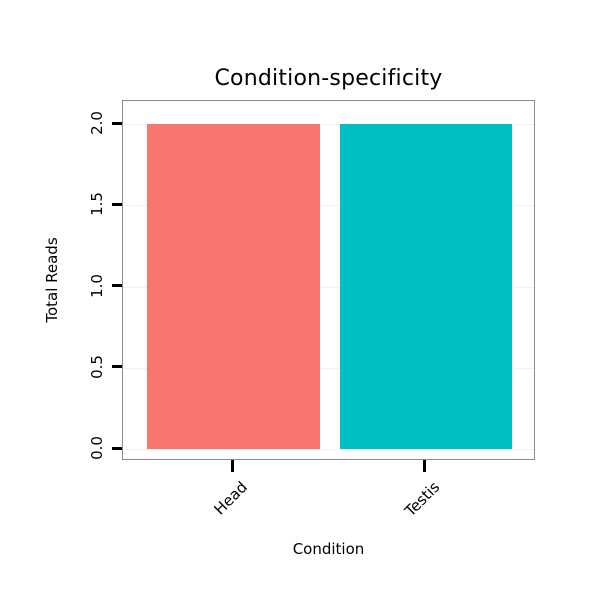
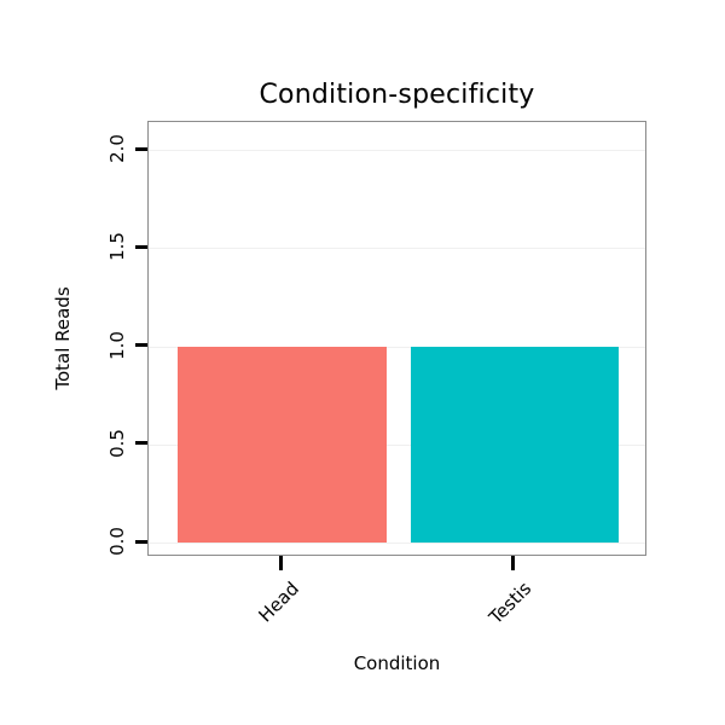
Head: 2 -> 1
Testis: 2 -> 1
